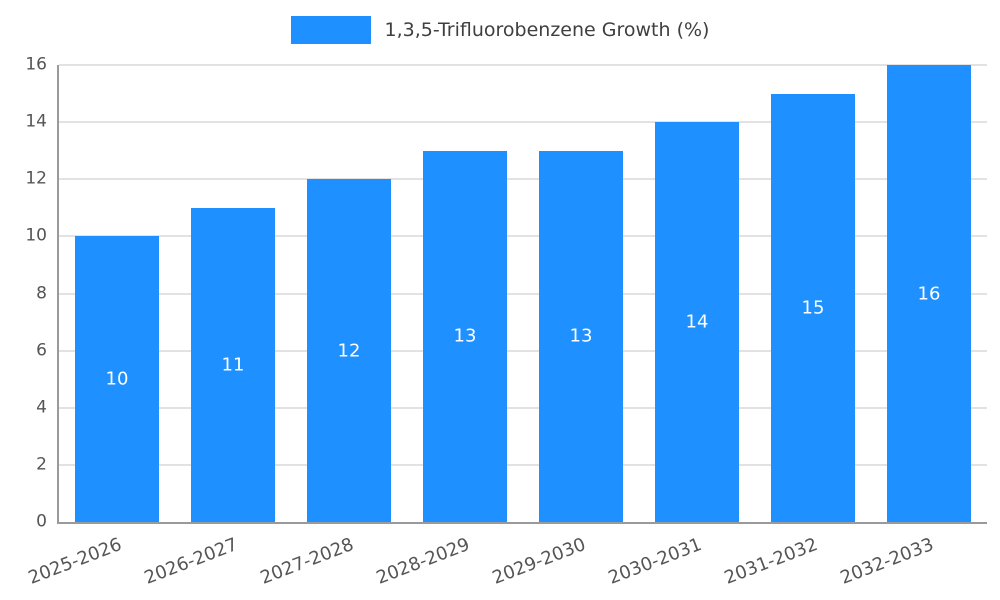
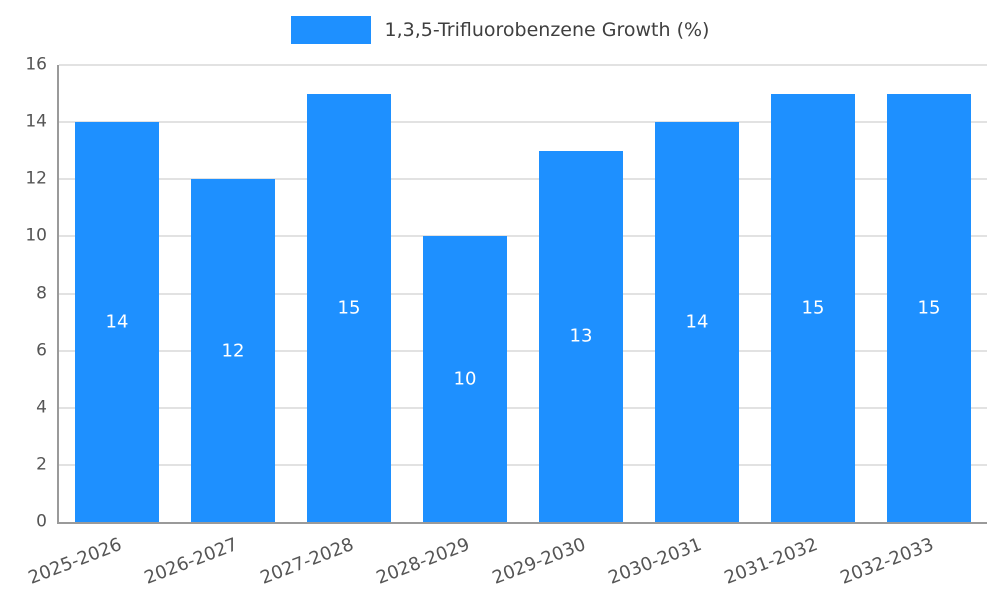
2025-2026: 10 -> 14
2026-2027: 11 -> 12
2027-2028: 12 -> 15
2028-2029: 13 -> 10
2032-2033: 16 -> 15
